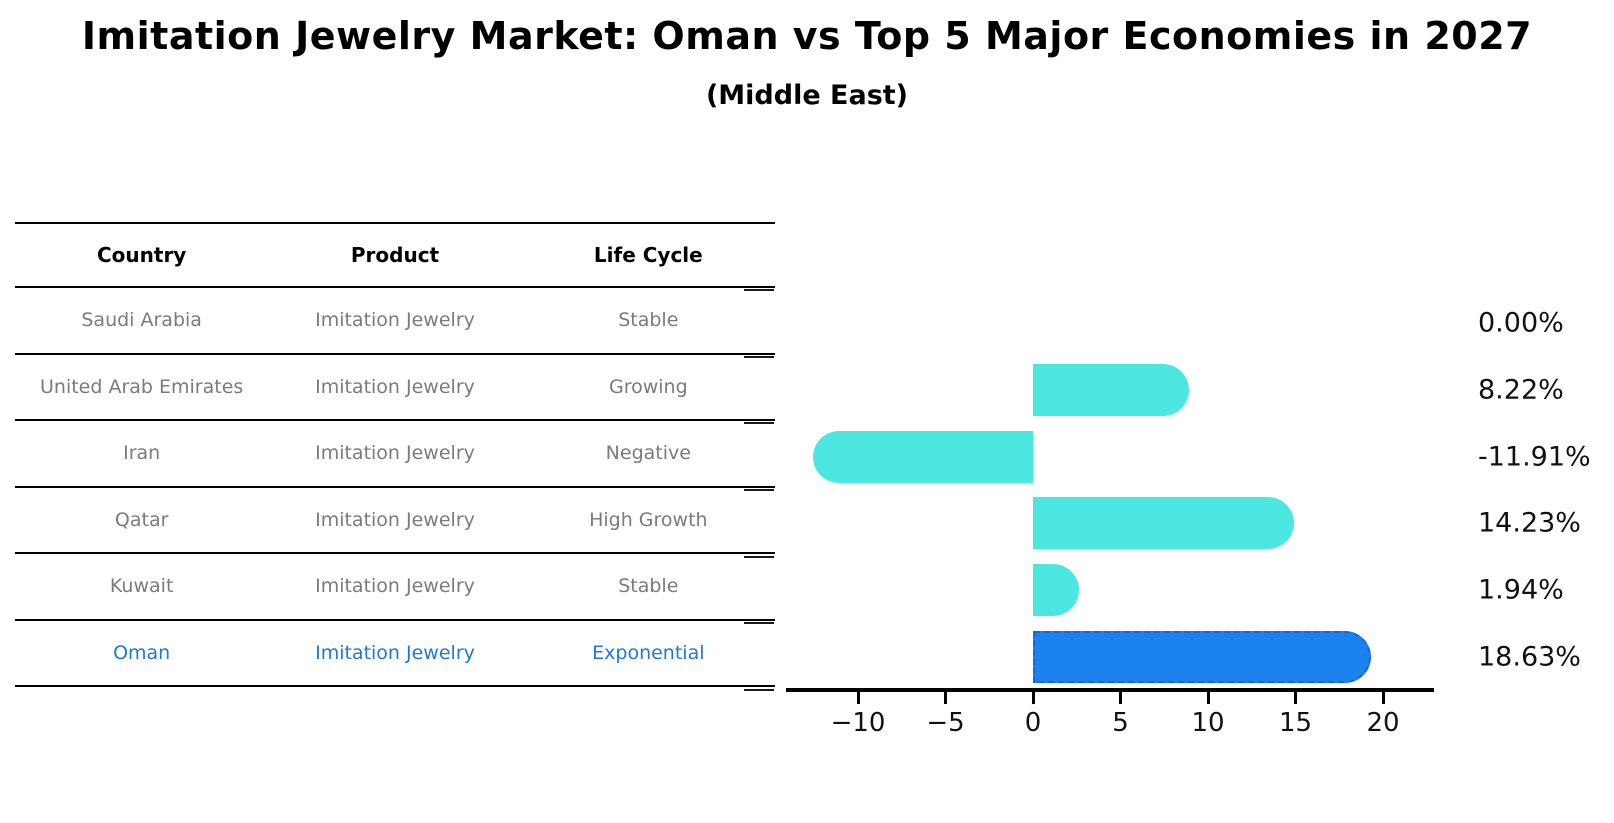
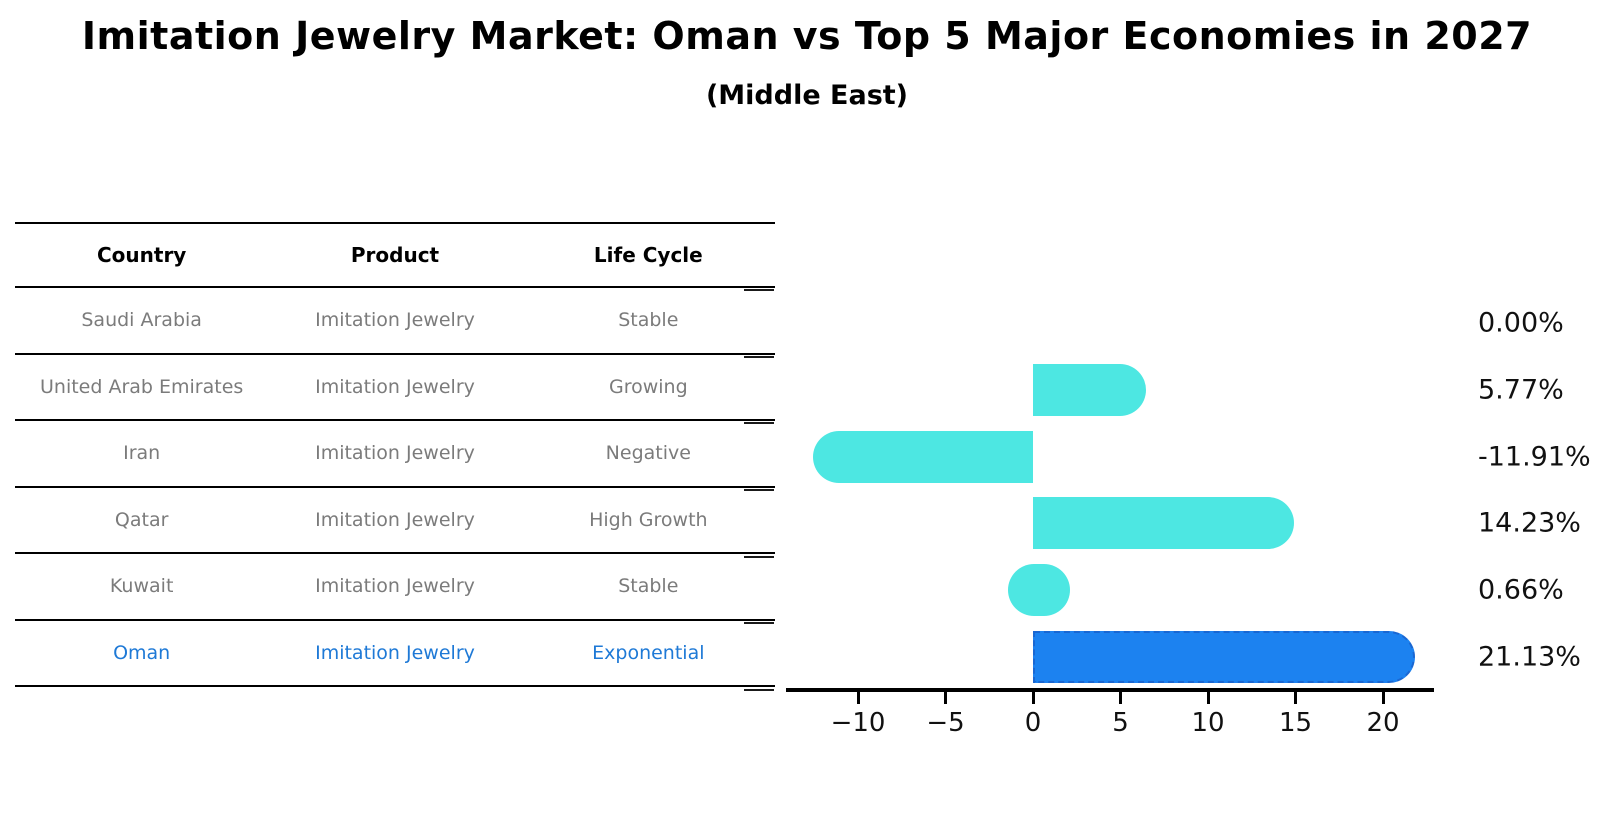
United Arab Emirates: 8.22% -> 5.77%
Kuwait: 1.94% -> 0.66%
Oman: 18.63% -> 21.13%
